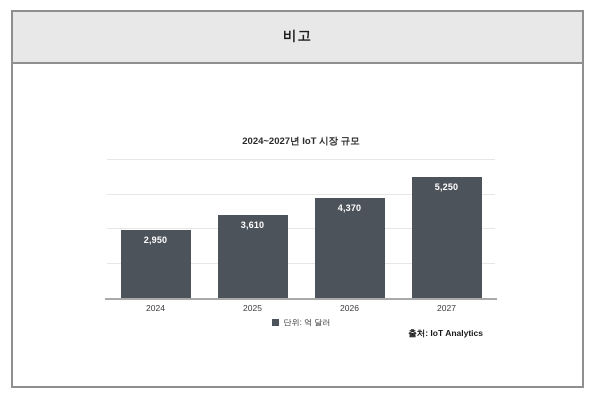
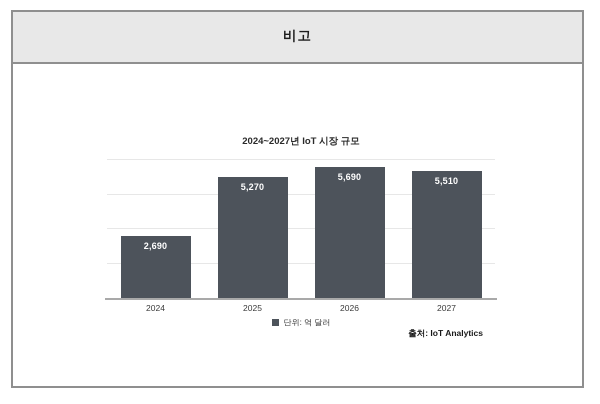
2024: 2,950 -> 2,690
2025: 3,610 -> 5,270
2026: 4,370 -> 5,690
2027: 5,250 -> 5,510
